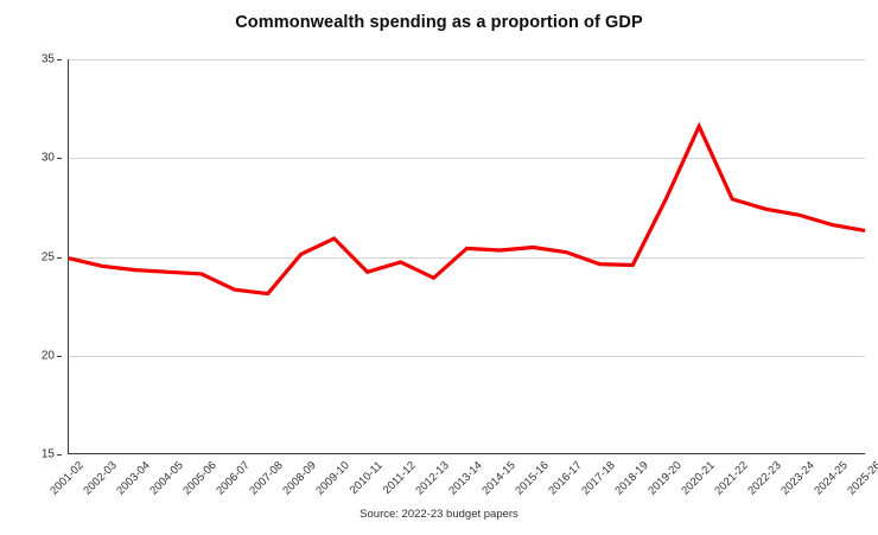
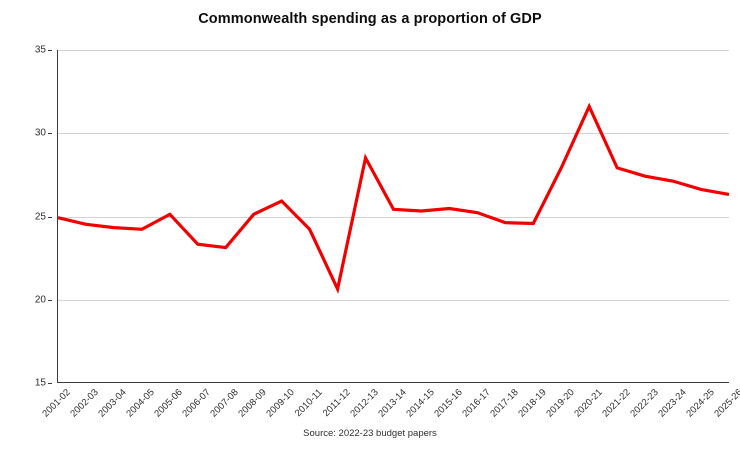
2005-06: 24.1 -> 25.1
2011-12: 24.7 -> 20.6
2012-13: 23.9 -> 28.5
